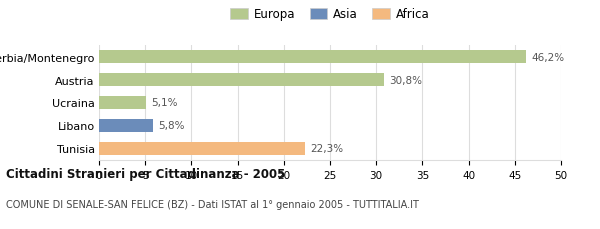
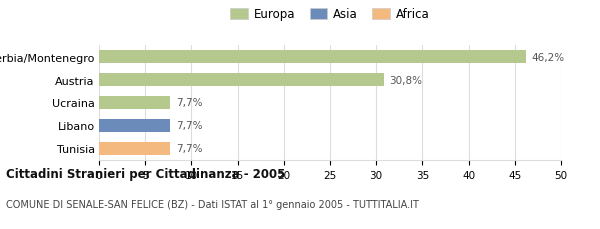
Ucraina: 5,1% -> 7,7%
Libano: 5,8% -> 7,7%
Tunisia: 22,3% -> 7,7%
